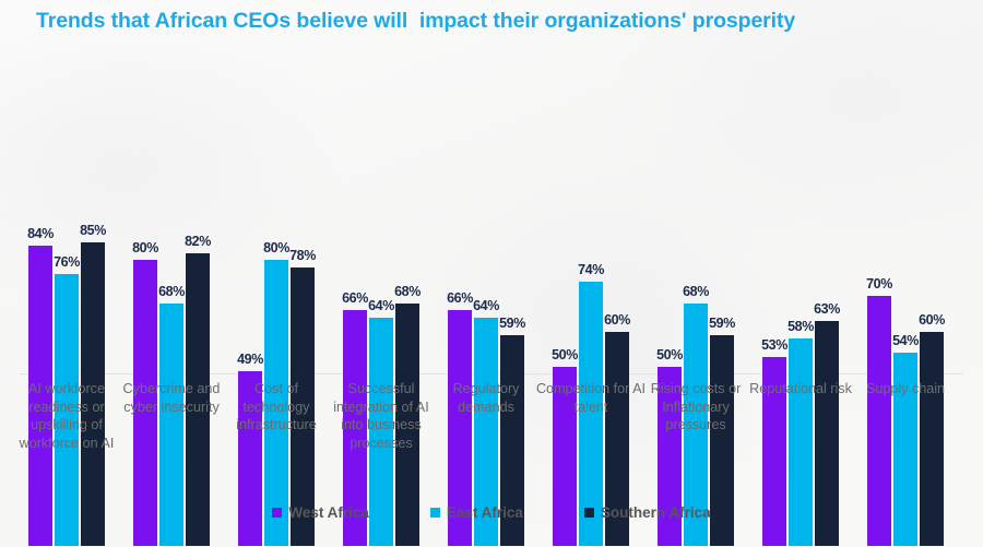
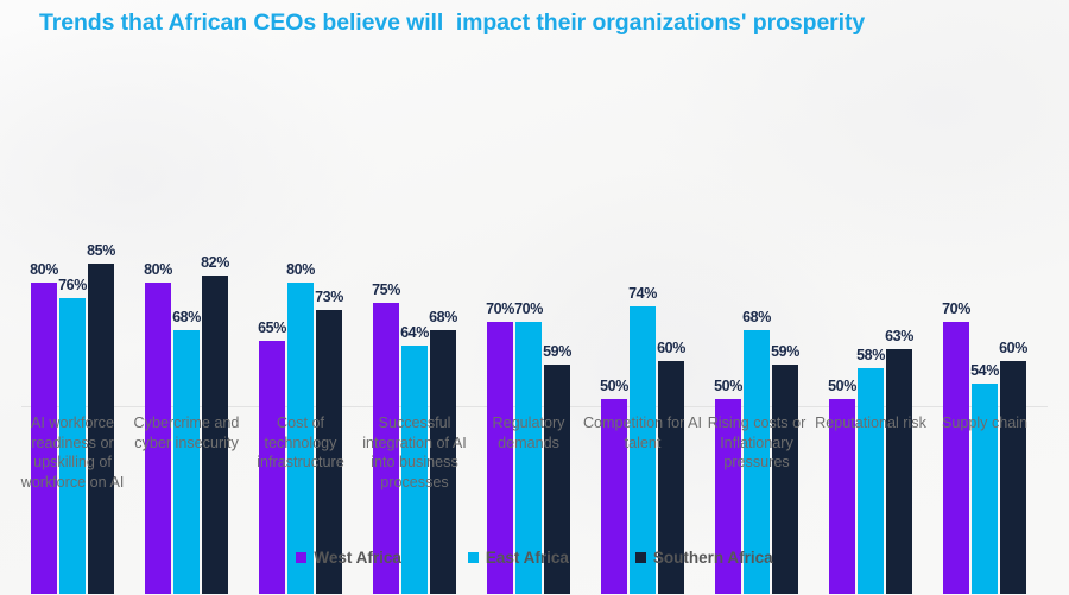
West Africa/AI workforce readiness or upskilling of workforce on AI: 84% -> 80%
West Africa/Cost of technology infrastructure: 49% -> 65%
Southern Africa/Cost of technology infrastructure: 78% -> 73%
West Africa/Successful integration of AI into business processes: 66% -> 75%
West Africa/Regulatory demands: 66% -> 70%
East Africa/Regulatory demands: 64% -> 70%
West Africa/Reputational risk: 53% -> 50%
